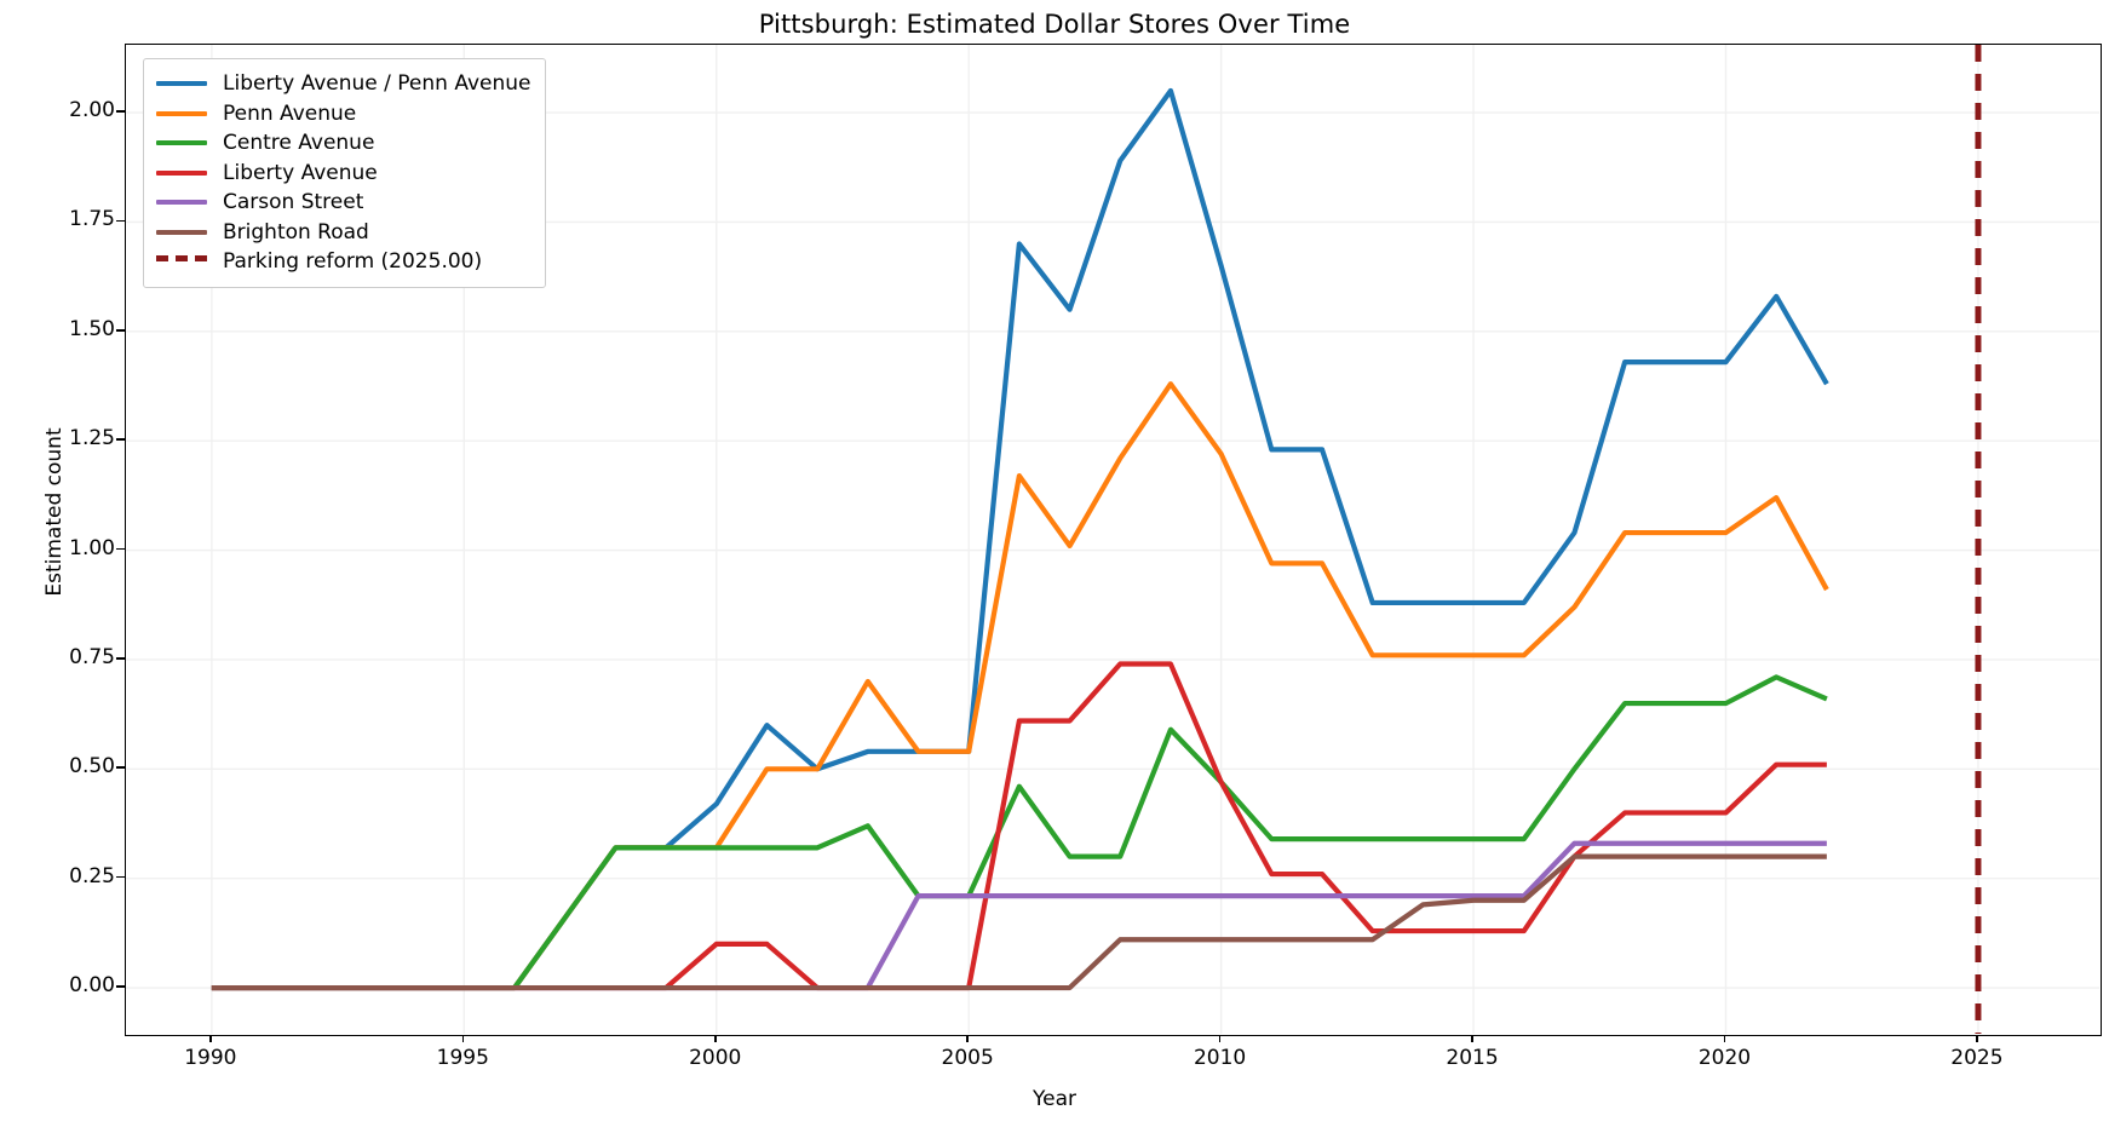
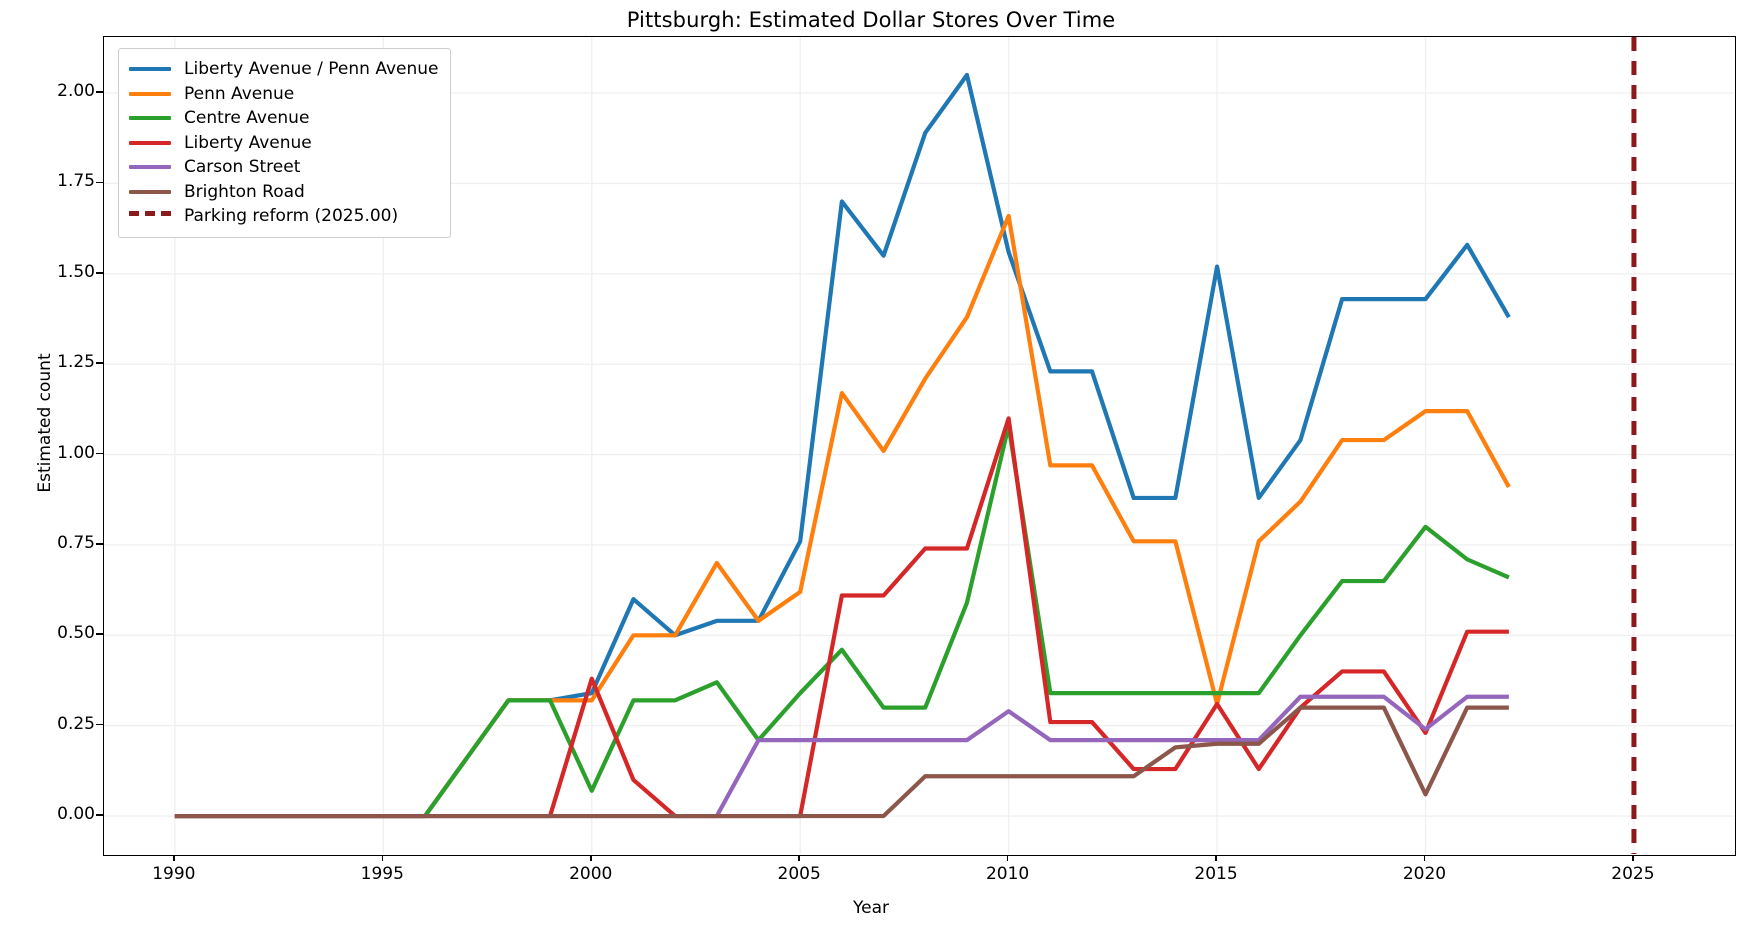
Liberty Avenue / Penn Avenue/2000: 0.42 -> 0.34
Centre Avenue/2000: 0.32 -> 0.07
Liberty Avenue/2000: 0.10 -> 0.38
Liberty Avenue / Penn Avenue/2005: 0.54 -> 0.76
Penn Avenue/2005: 0.54 -> 0.62
Centre Avenue/2005: 0.21 -> 0.34
Liberty Avenue / Penn Avenue/2010: 1.65 -> 1.56
Penn Avenue/2010: 1.22 -> 1.66
Centre Avenue/2010: 0.47 -> 1.08
Liberty Avenue/2010: 0.47 -> 1.10
Carson Street/2010: 0.21 -> 0.29
Liberty Avenue / Penn Avenue/2015: 0.88 -> 1.52
Penn Avenue/2015: 0.76 -> 0.31
Liberty Avenue/2015: 0.13 -> 0.31
Penn Avenue/2020: 1.04 -> 1.12
Centre Avenue/2020: 0.65 -> 0.80
Liberty Avenue/2020: 0.40 -> 0.23
Carson Street/2020: 0.33 -> 0.24
Brighton Road/2020: 0.30 -> 0.06
